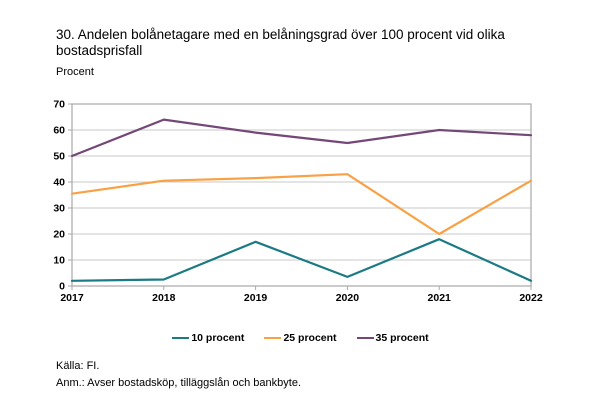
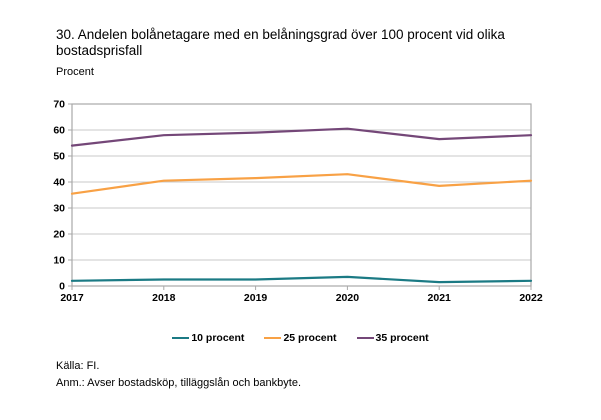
35 procent/2017: 50 -> 54
35 procent/2018: 64 -> 58
10 procent/2019: 17 -> 2
35 procent/2020: 55 -> 60
10 procent/2021: 18 -> 2
25 procent/2021: 20 -> 38
35 procent/2021: 60 -> 56
